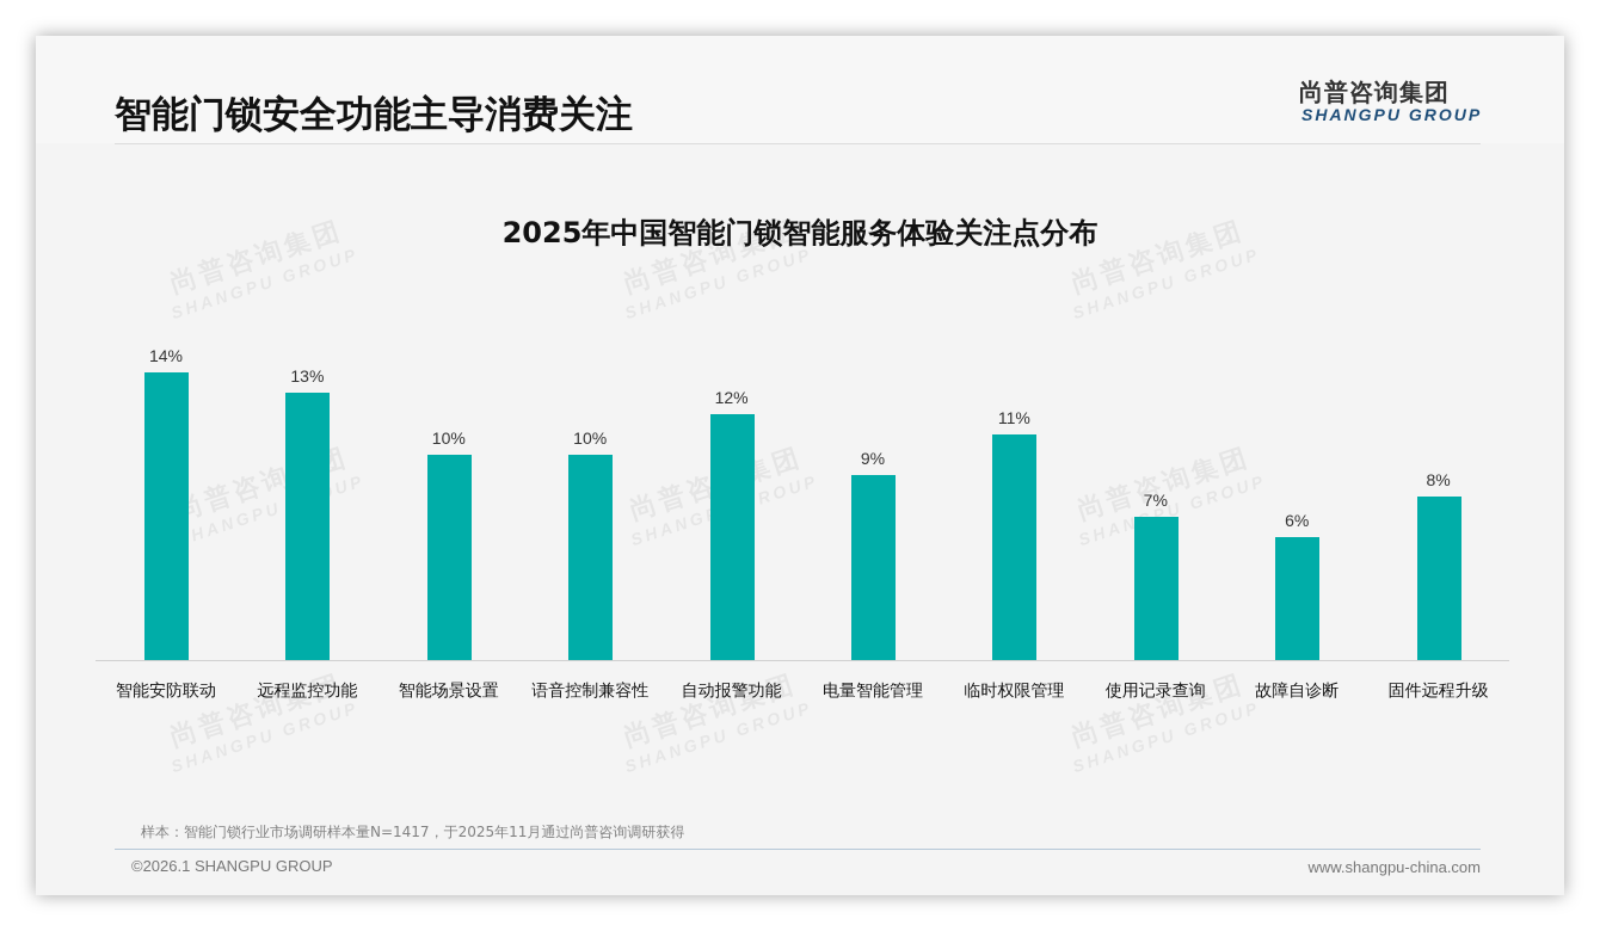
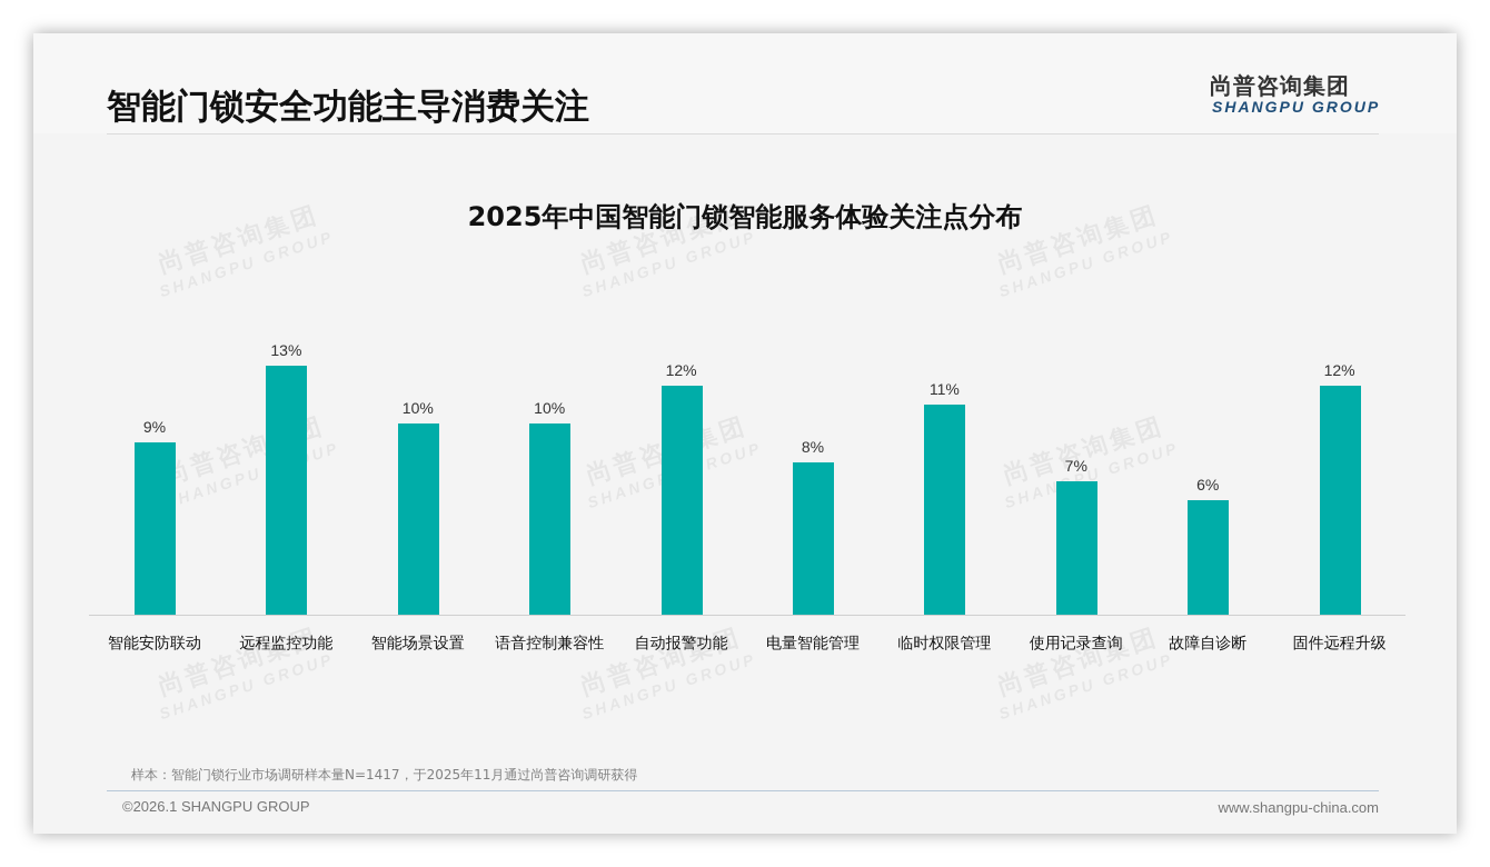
智能安防联动: 14% -> 9%
电量智能管理: 9% -> 8%
固件远程升级: 8% -> 12%
